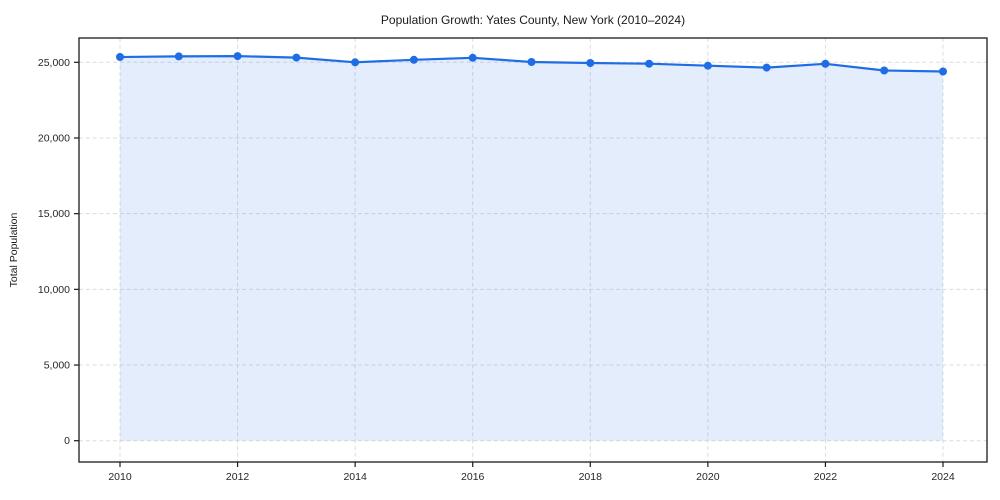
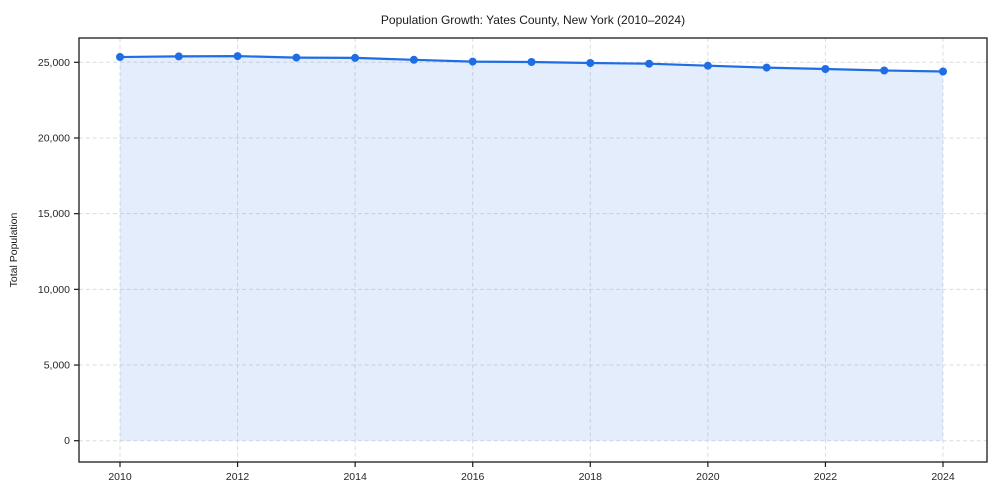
2014: 25000 -> 25300
2016: 25300 -> 25000
2022: 24900 -> 24600
